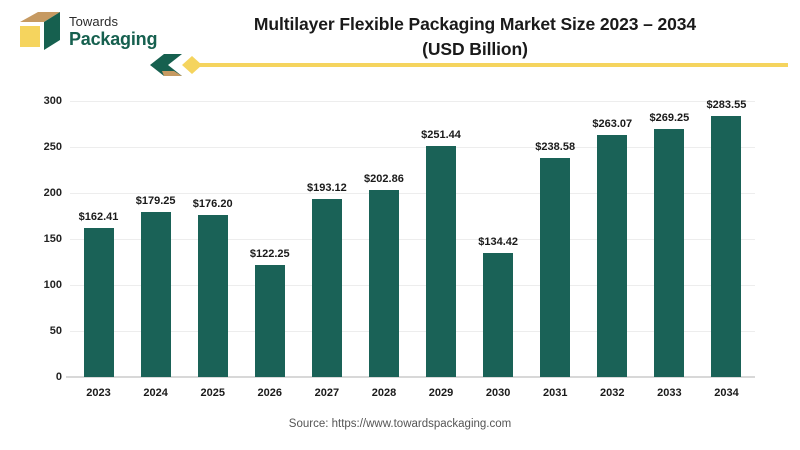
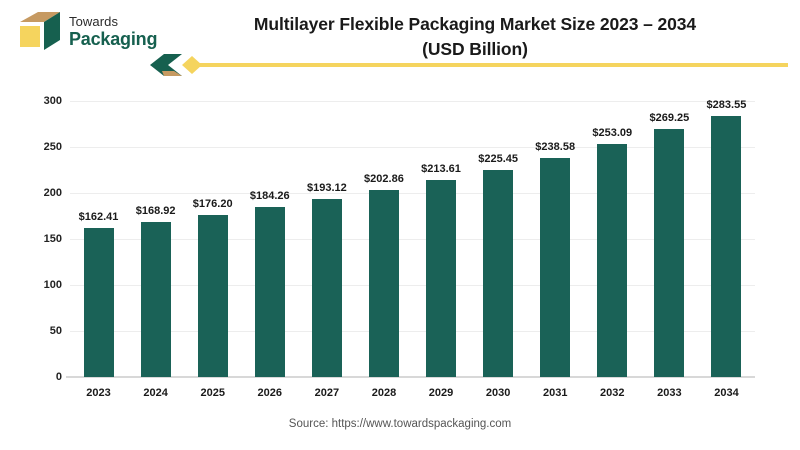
2024: $179.25 -> $168.92
2026: $122.25 -> $184.26
2029: $251.44 -> $213.61
2030: $134.42 -> $225.45
2032: $263.07 -> $253.09
